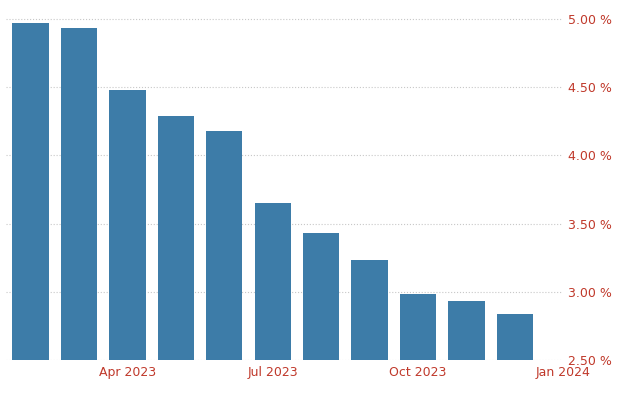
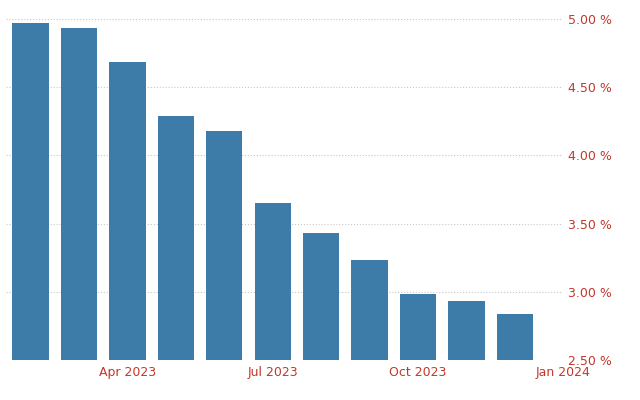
Apr 2023: 4.48 % -> 4.68 %
